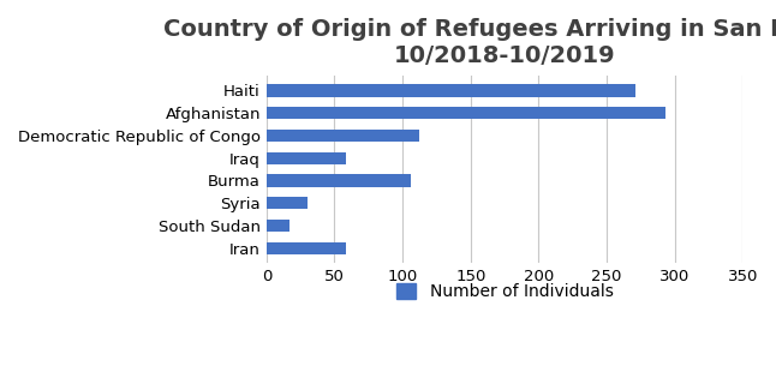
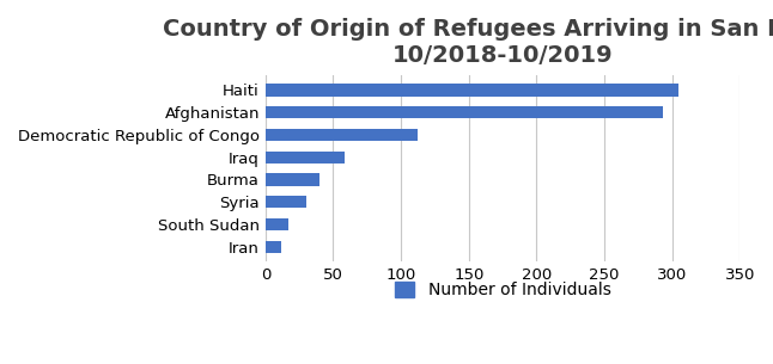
Haiti: 271 -> 305
Burma: 106 -> 40
Iran: 58 -> 12
